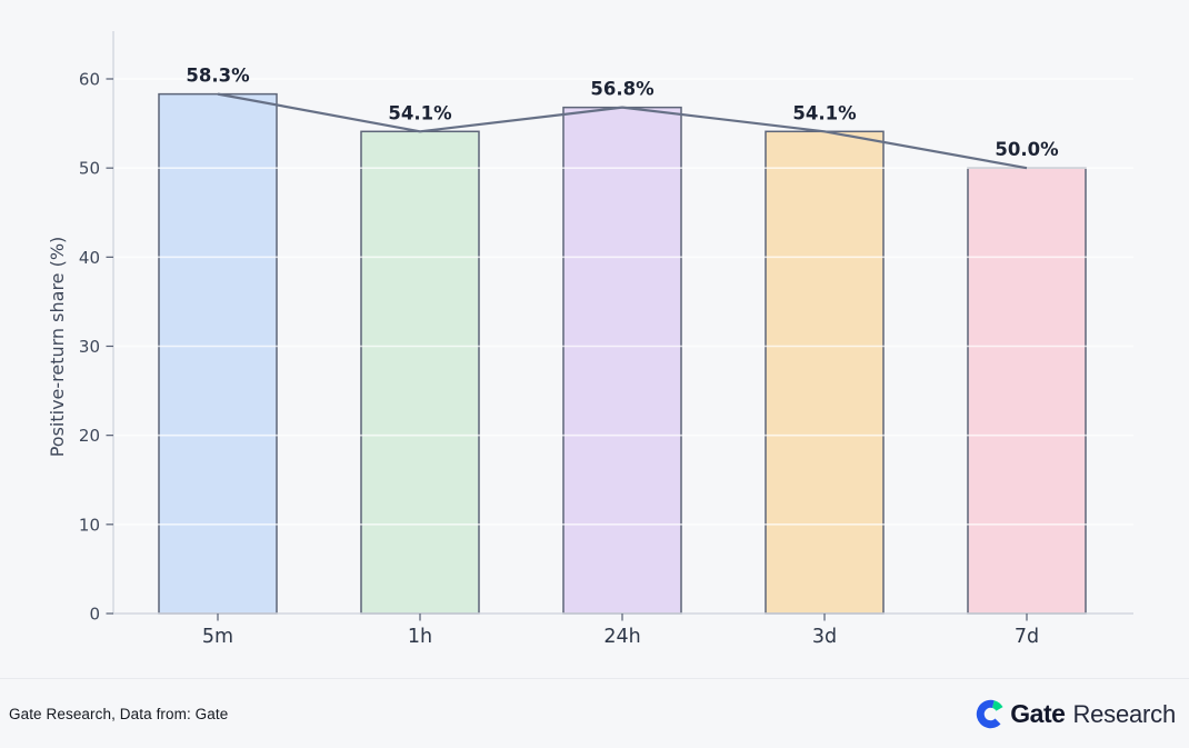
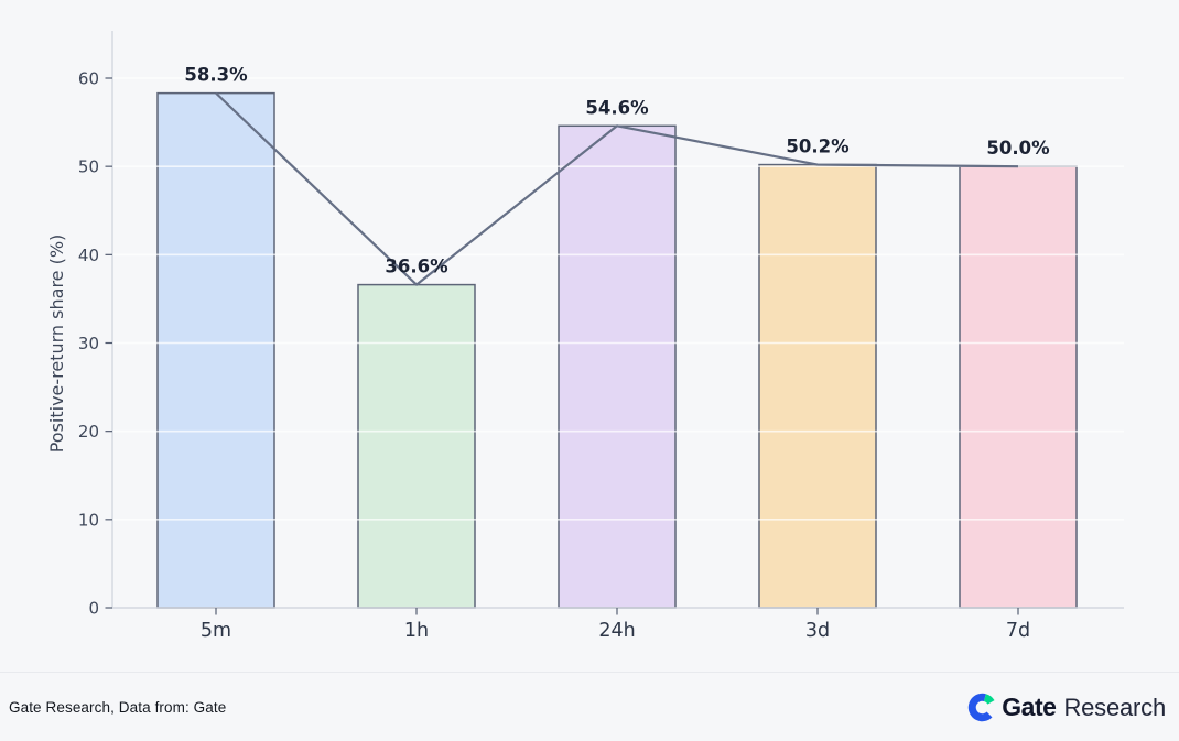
1h: 54.1% -> 36.6%
24h: 56.8% -> 54.6%
3d: 54.1% -> 50.2%
